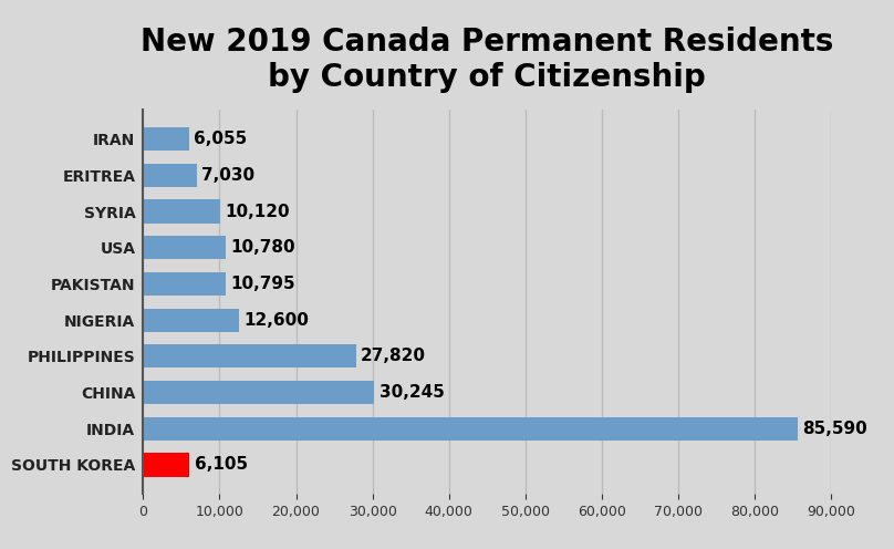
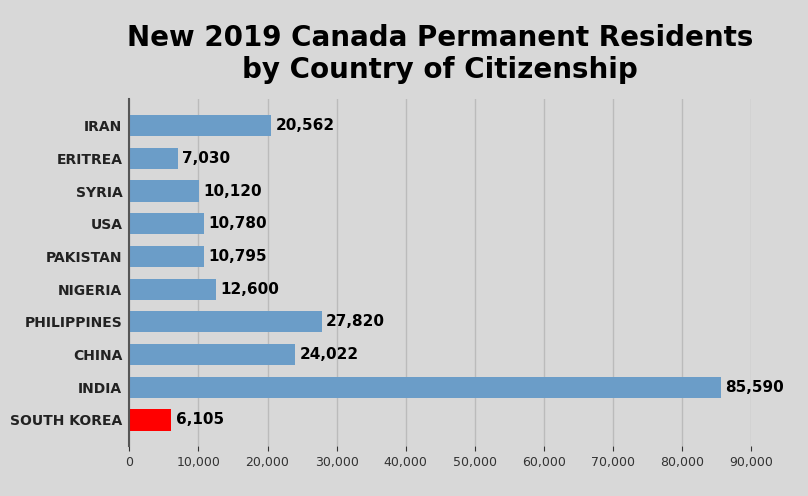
IRAN: 6,055 -> 20,562
CHINA: 30,245 -> 24,022
